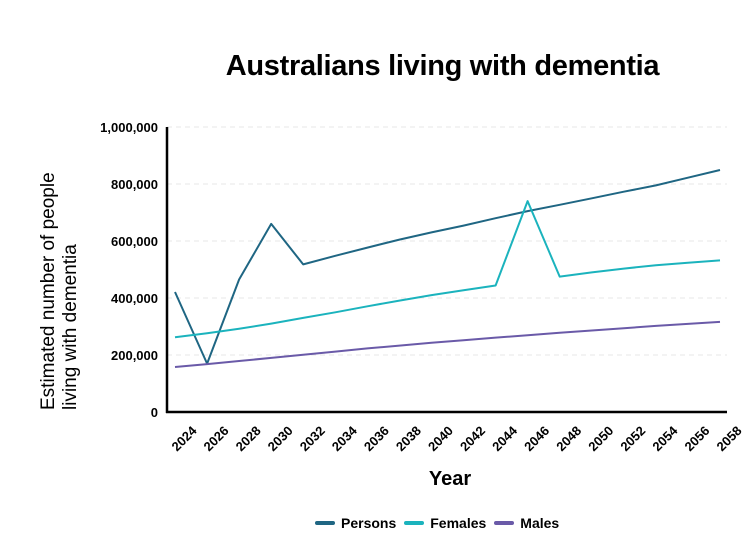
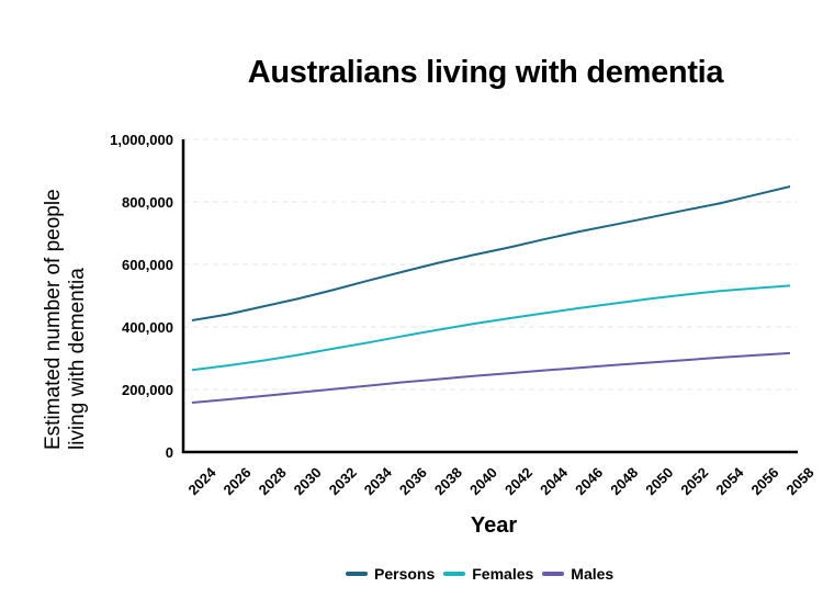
Persons/2026: 170000 -> 440000
Persons/2030: 660000 -> 490000
Females/2046: 740000 -> 460000
